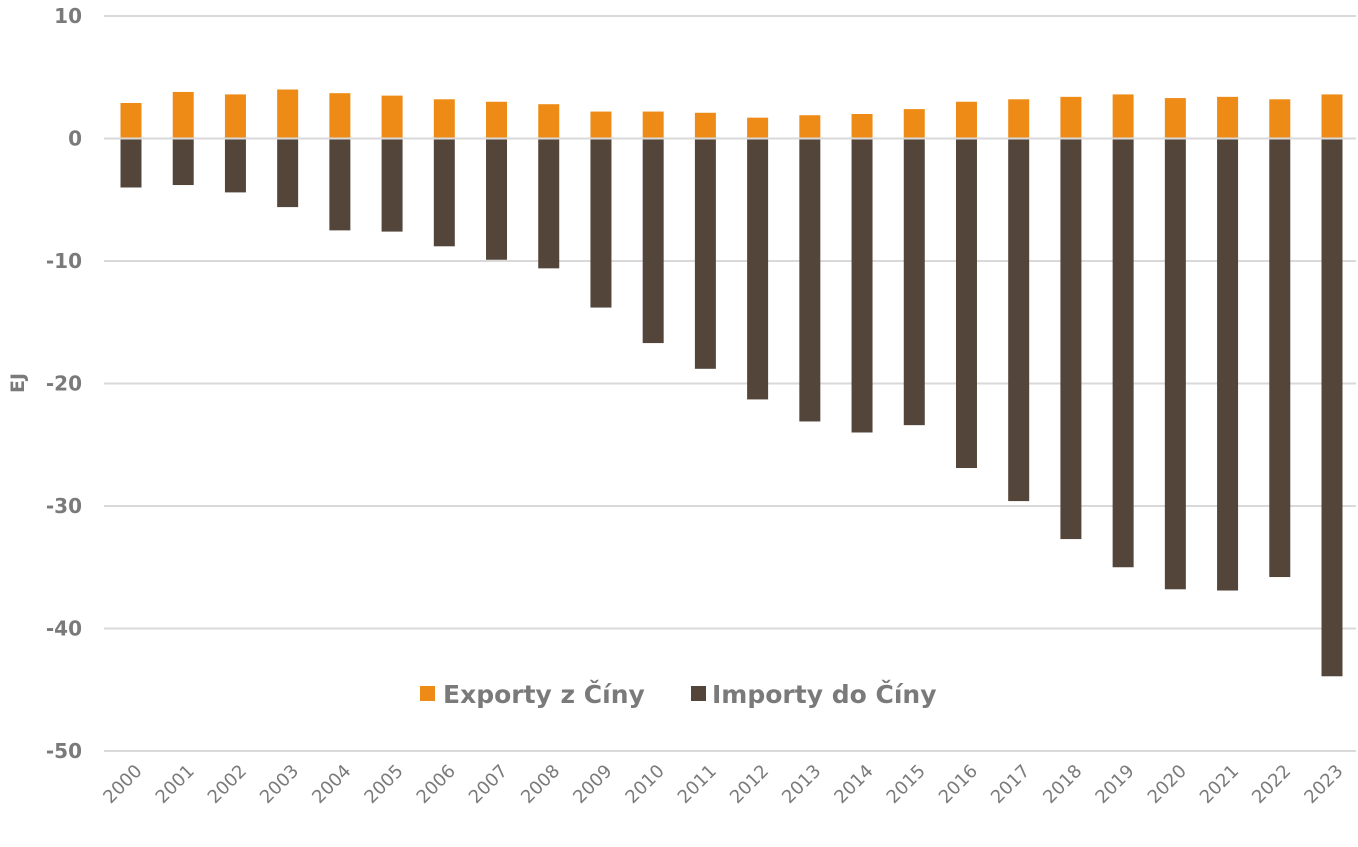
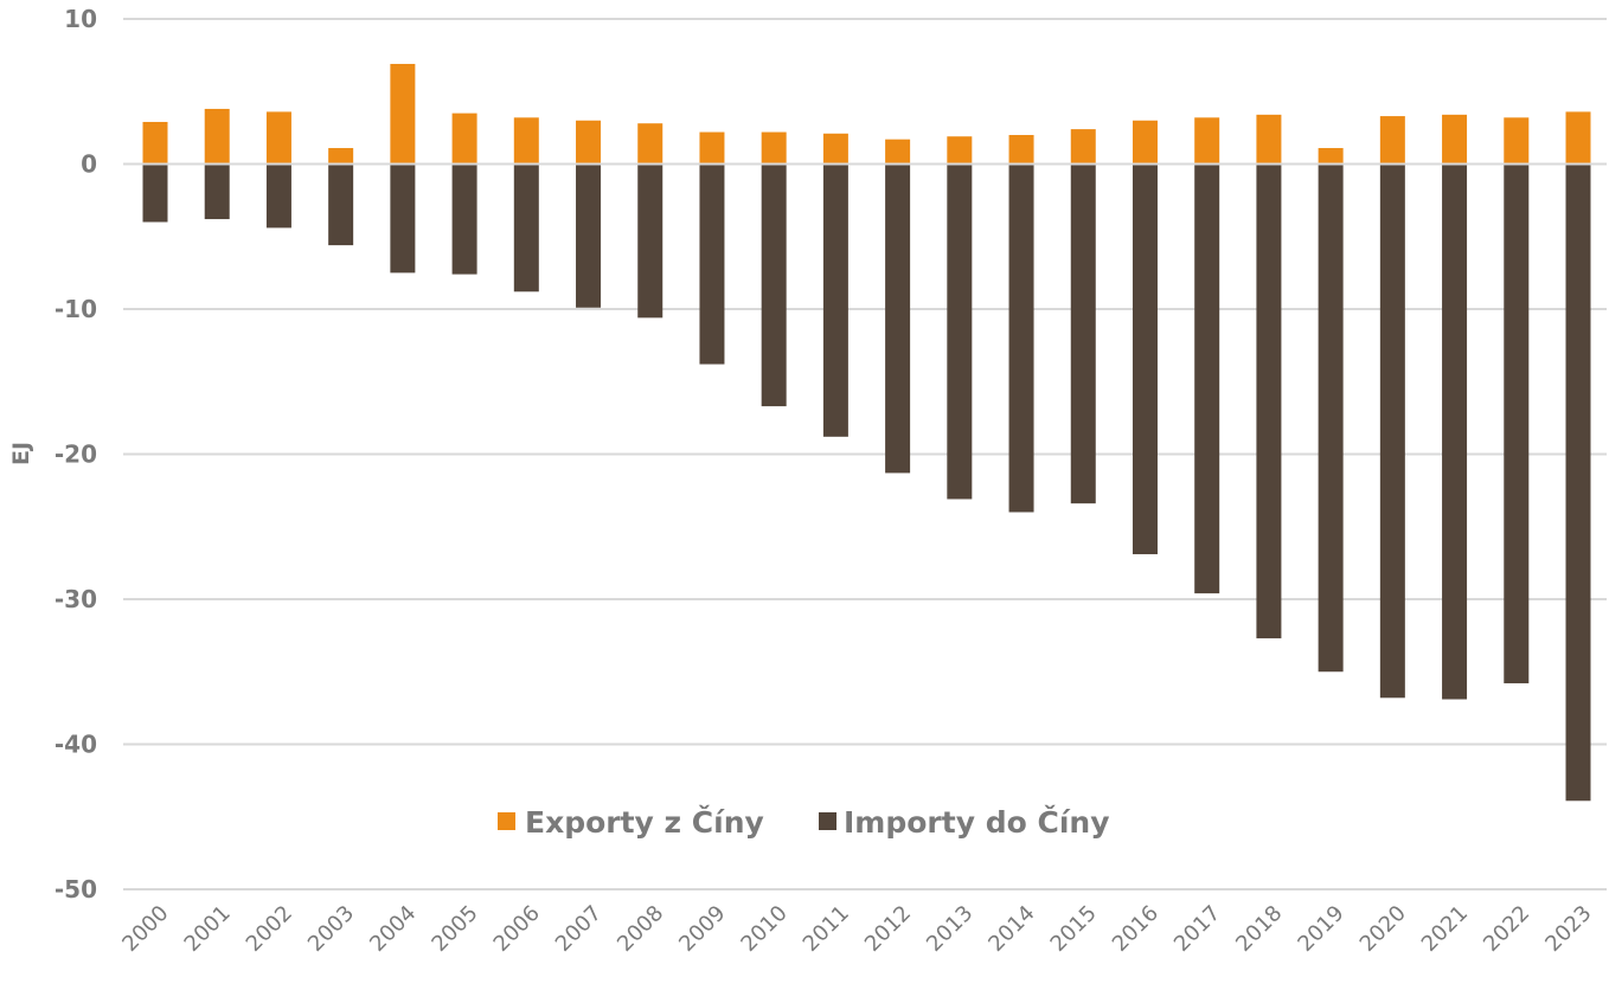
Exporty z Číny/2003: 4.0 -> 1.1
Exporty z Číny/2004: 3.7 -> 6.9
Exporty z Číny/2019: 3.6 -> 1.1
